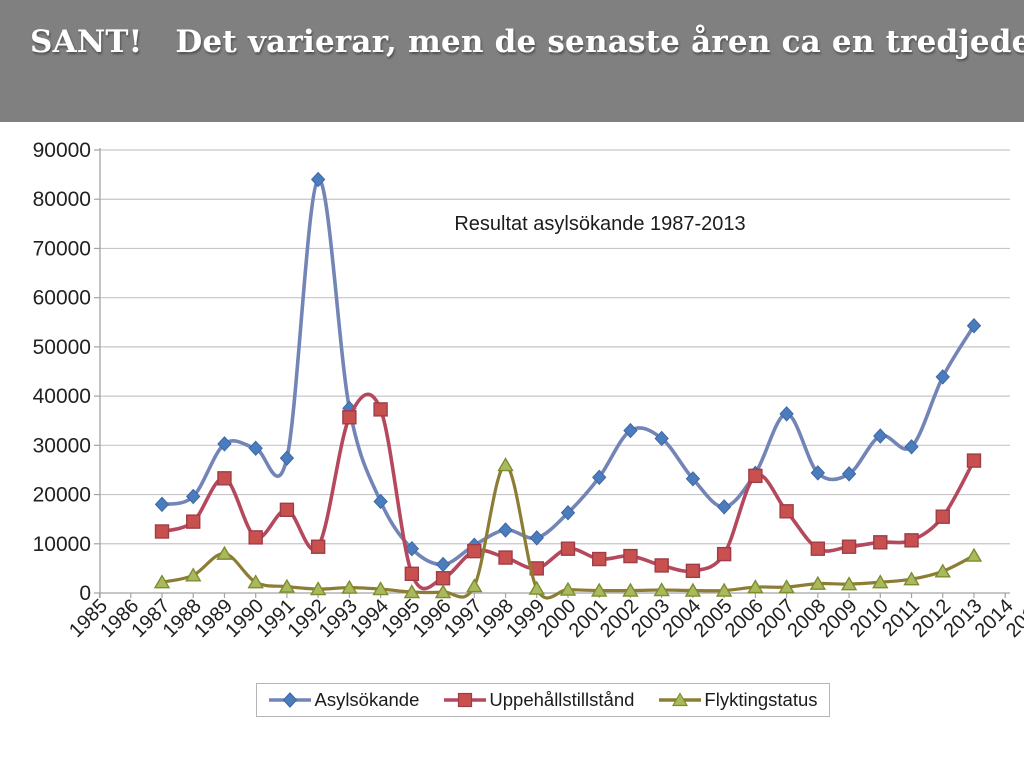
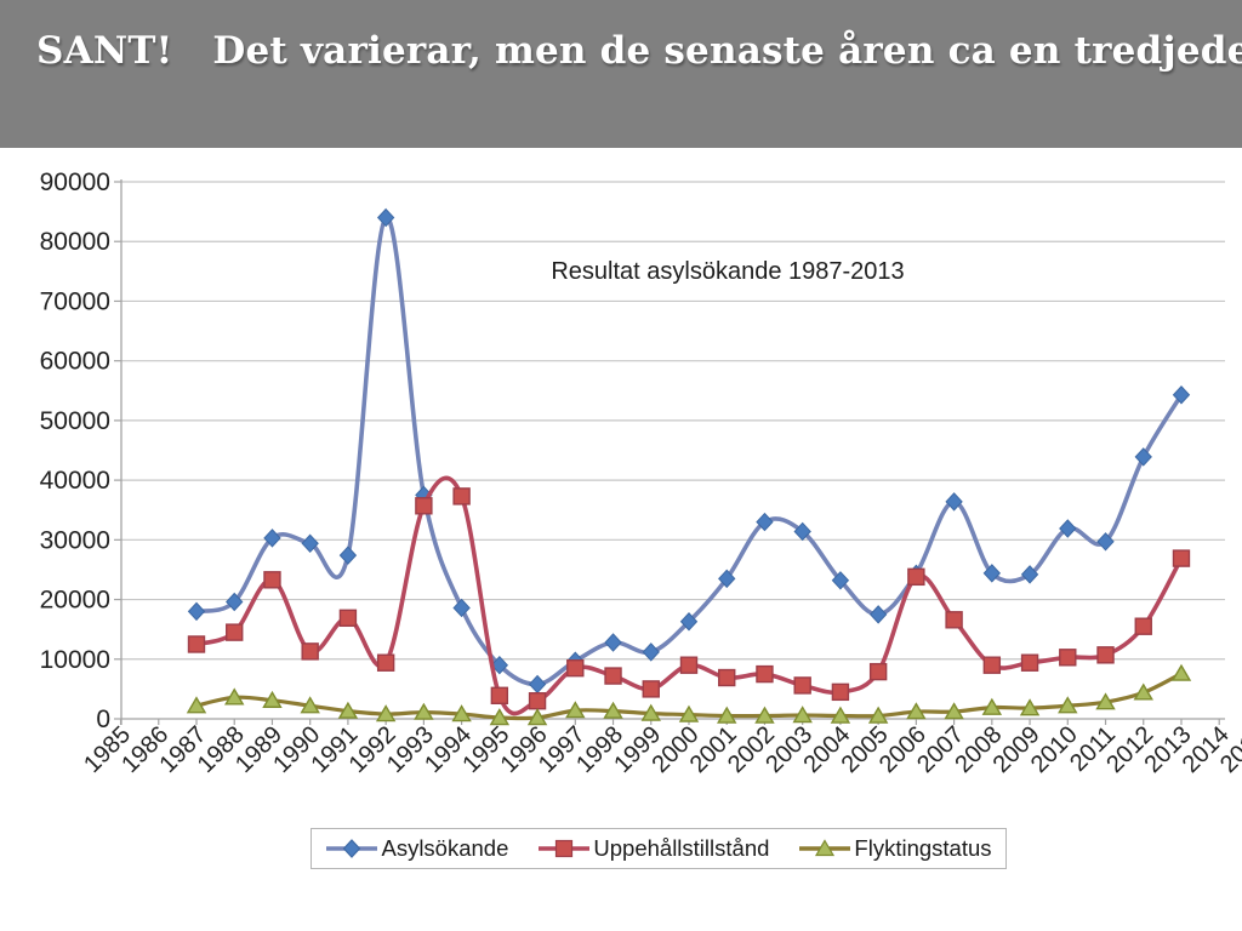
Flyktingstatus/1989: 8000 -> 3000
Flyktingstatus/1998: 26000 -> 1000
